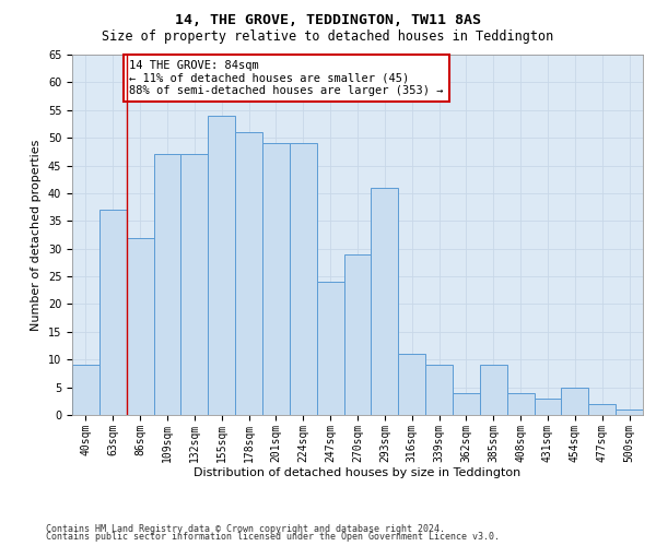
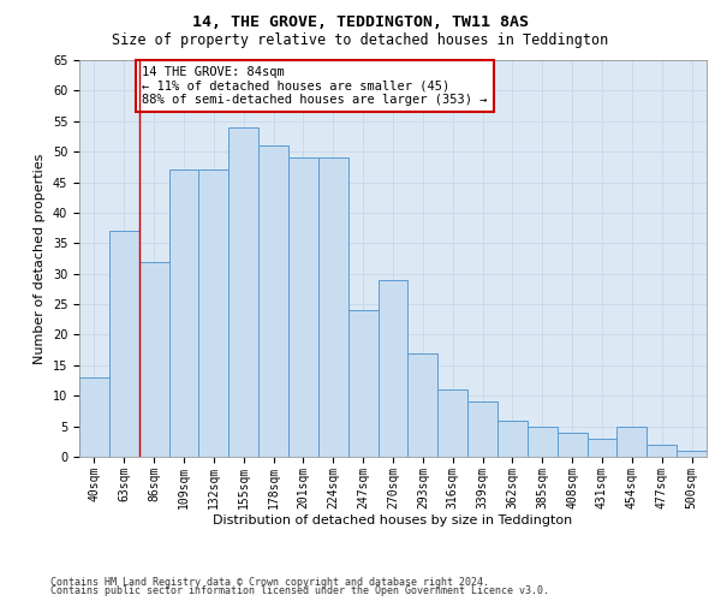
40sqm: 9 -> 13
293sqm: 41 -> 17
362sqm: 4 -> 6
385sqm: 9 -> 5
